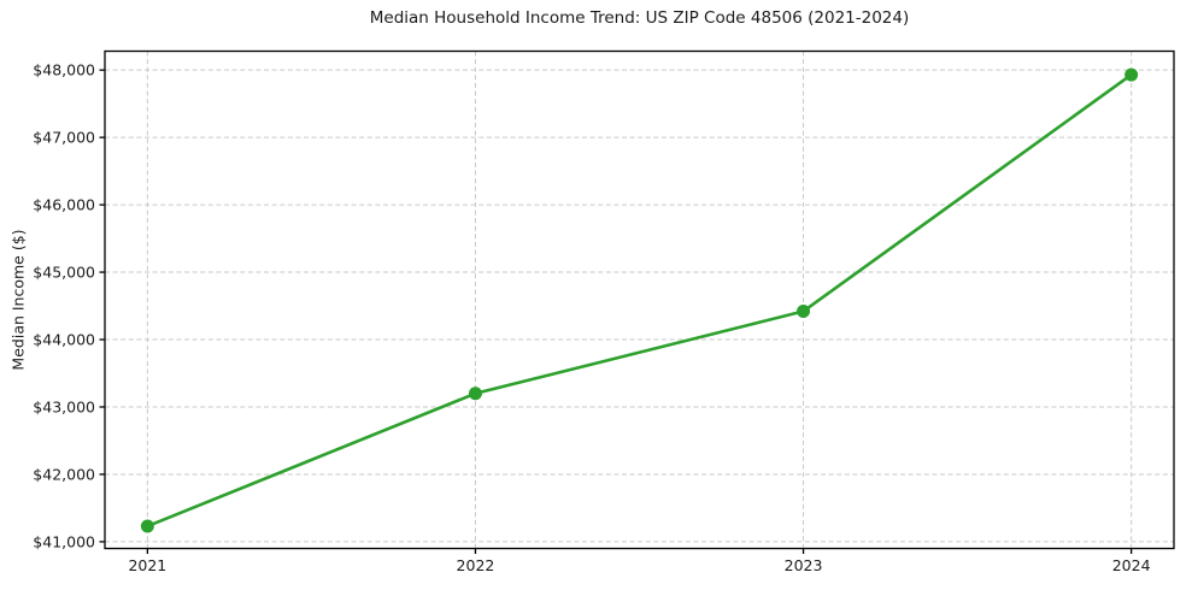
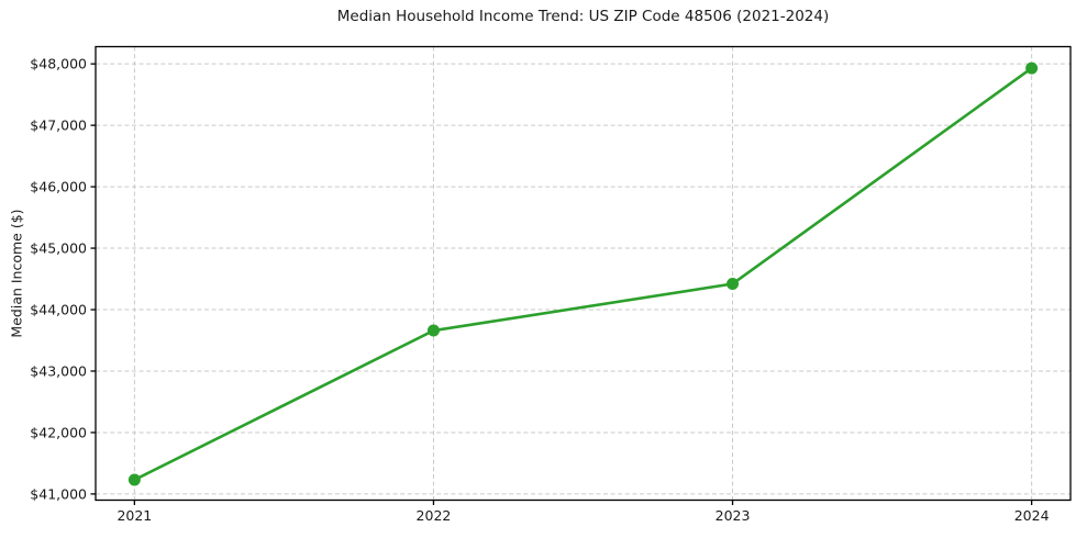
2022: $43200 -> $43700
